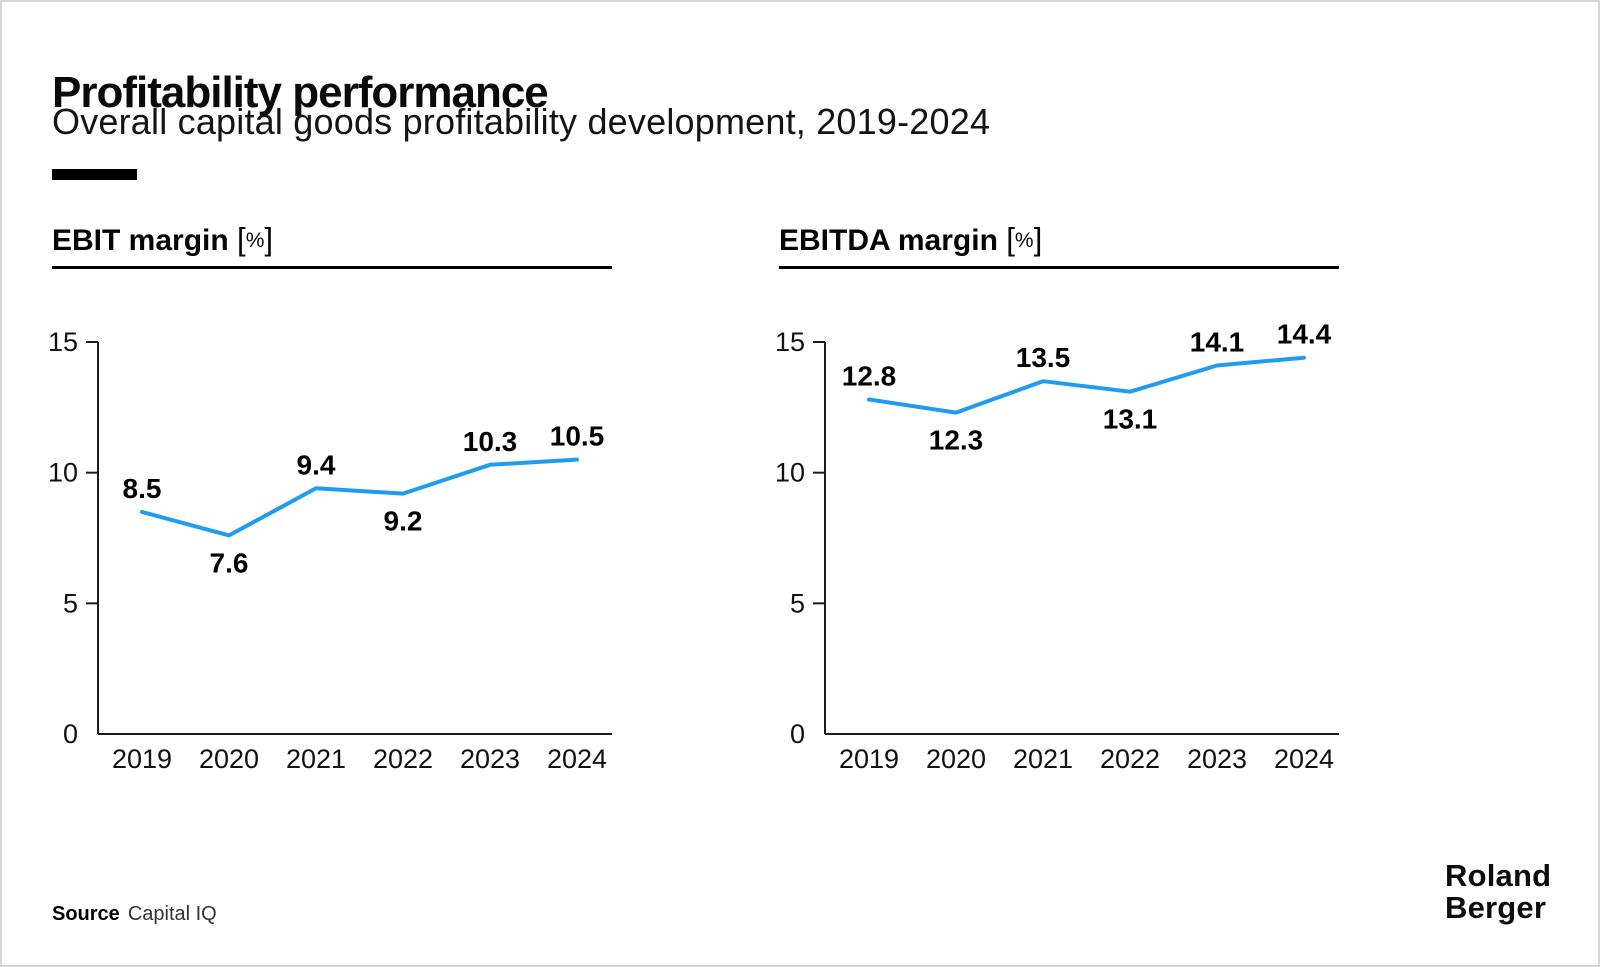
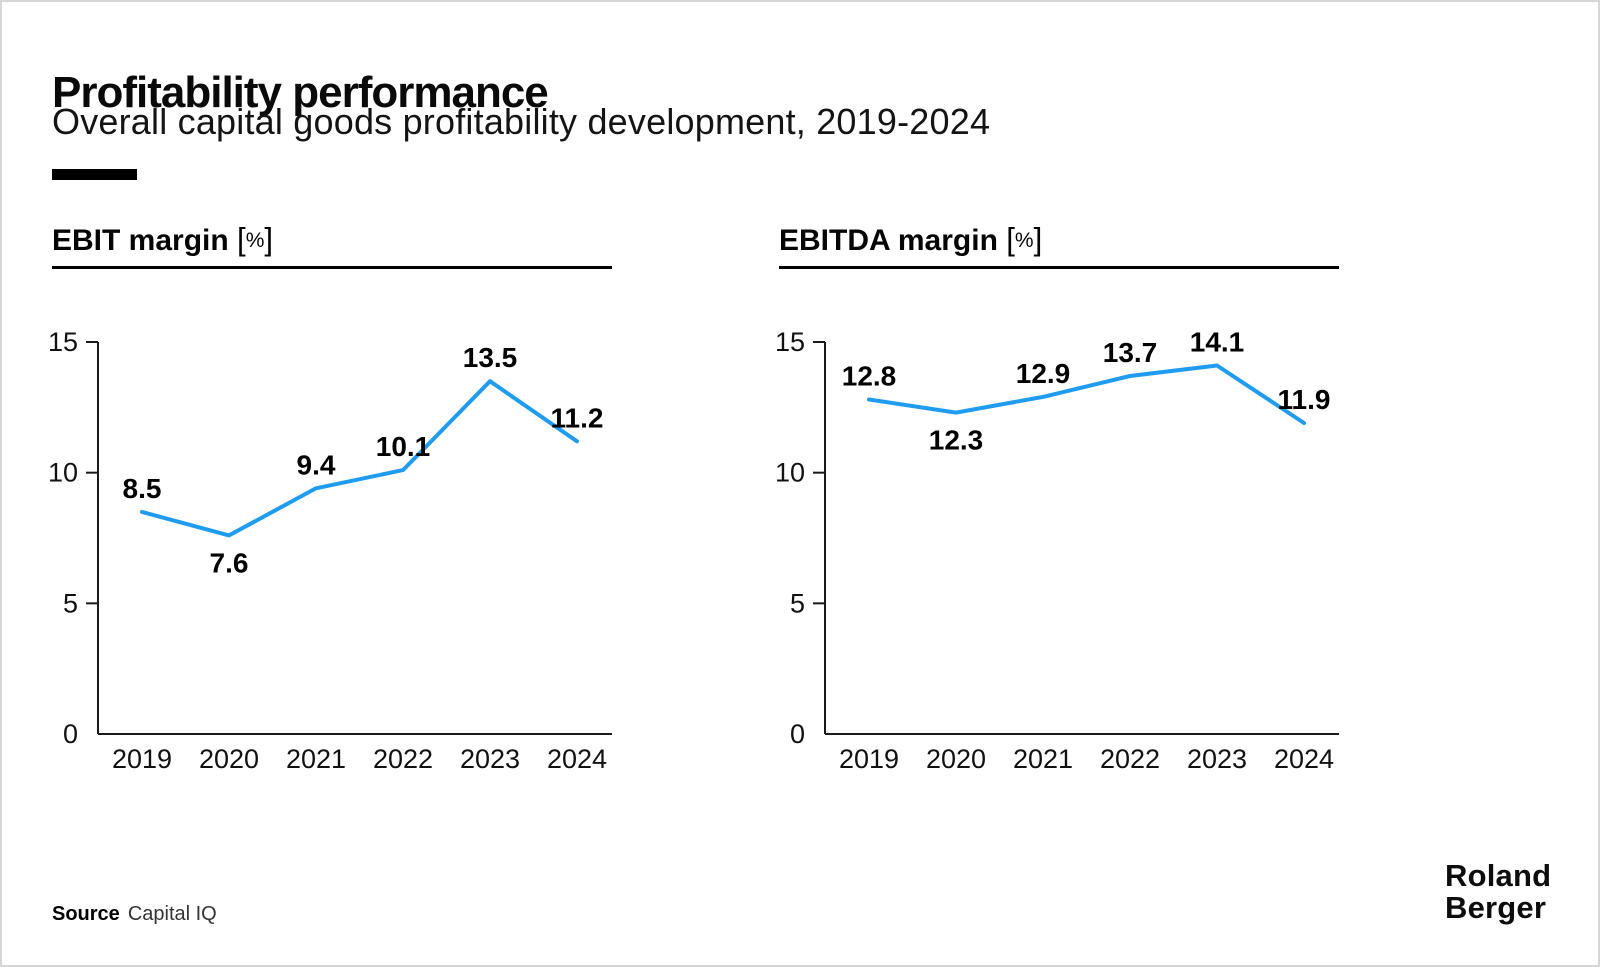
EBIT margin/2022: 9.2 -> 10.1
EBIT margin/2023: 10.3 -> 13.5
EBIT margin/2024: 10.5 -> 11.2
EBITDA margin/2021: 13.5 -> 12.9
EBITDA margin/2022: 13.1 -> 13.7
EBITDA margin/2024: 14.4 -> 11.9
